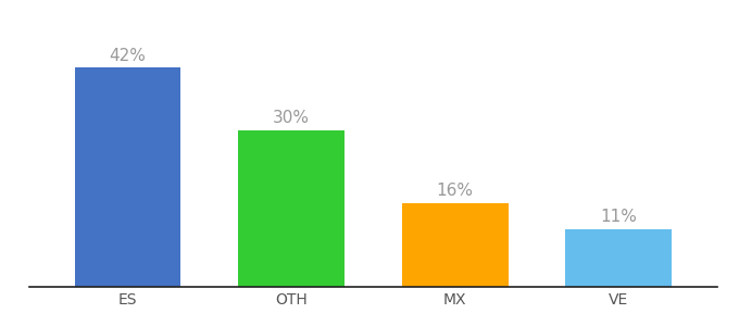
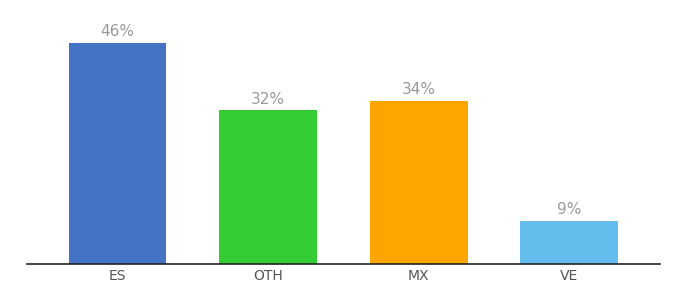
ES: 42% -> 46%
OTH: 30% -> 32%
MX: 16% -> 34%
VE: 11% -> 9%
